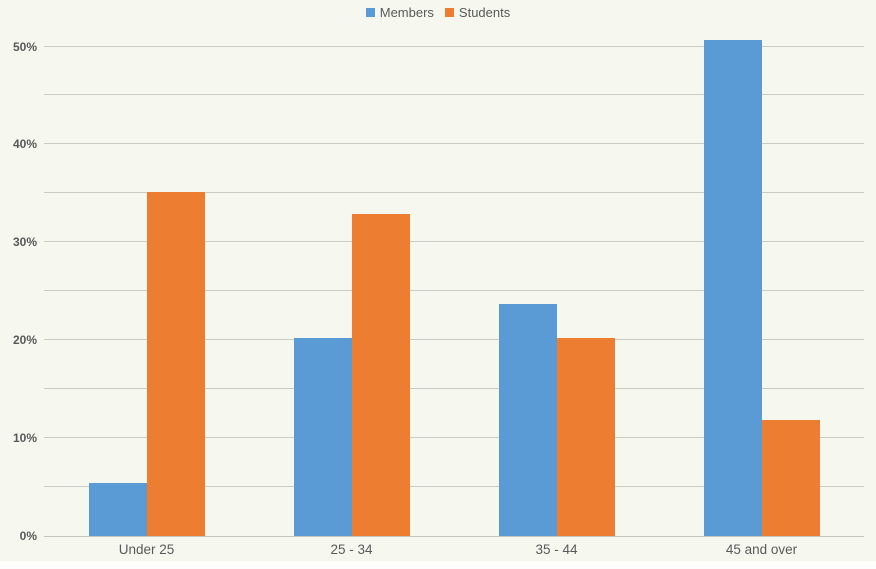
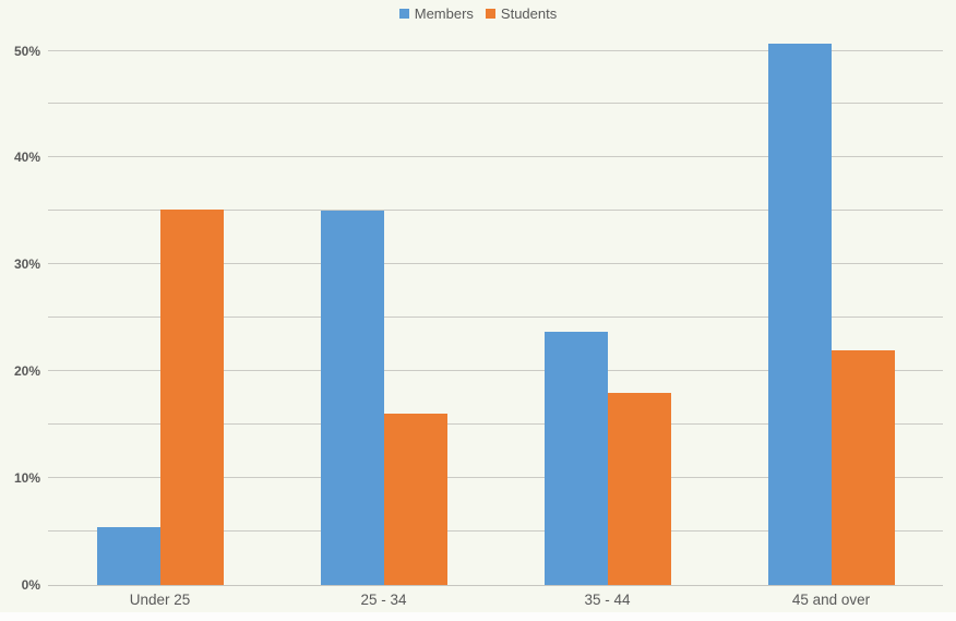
Members/25 - 34: 20% -> 35%
Students/25 - 34: 33% -> 16%
Students/35 - 44: 20% -> 18%
Students/45 and over: 12% -> 22%
